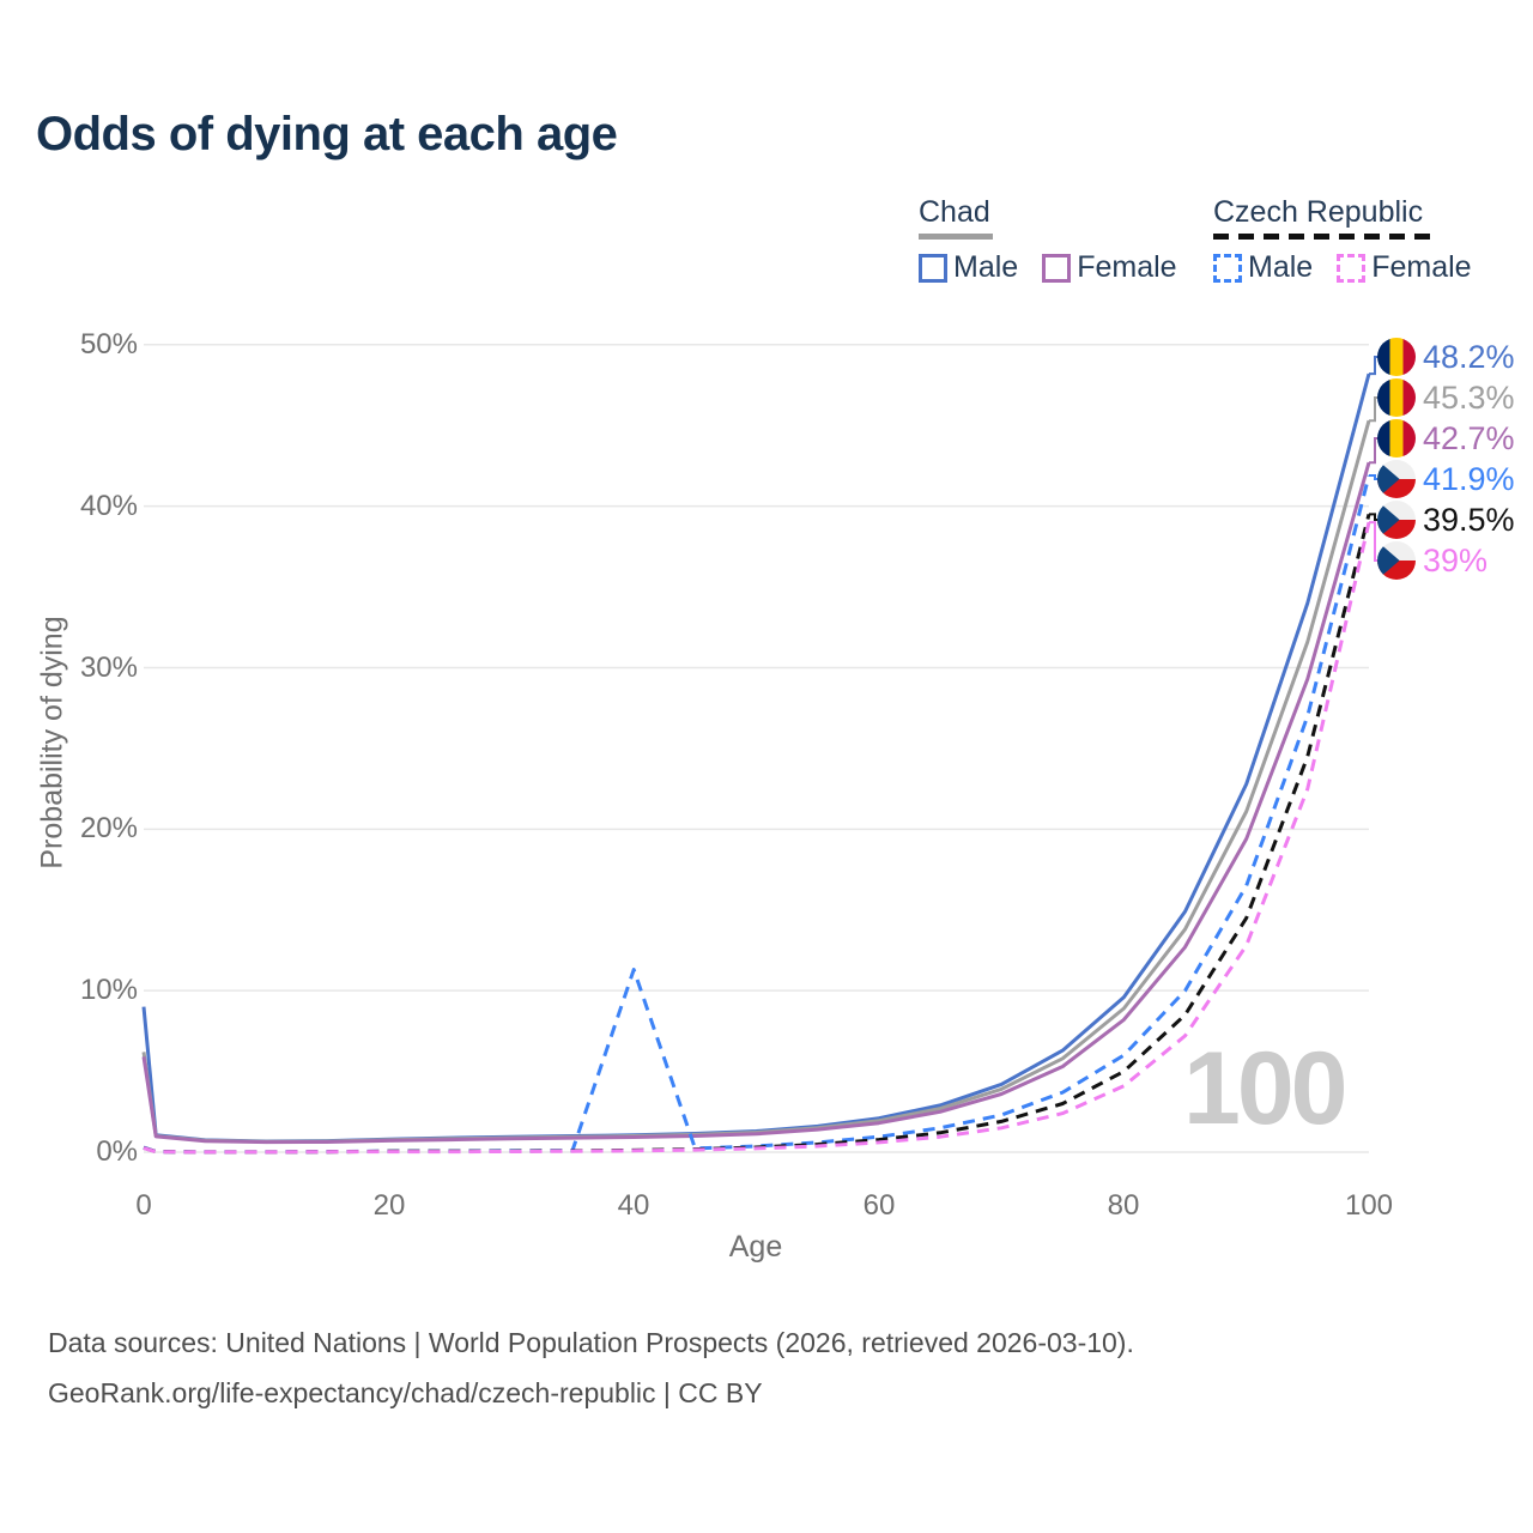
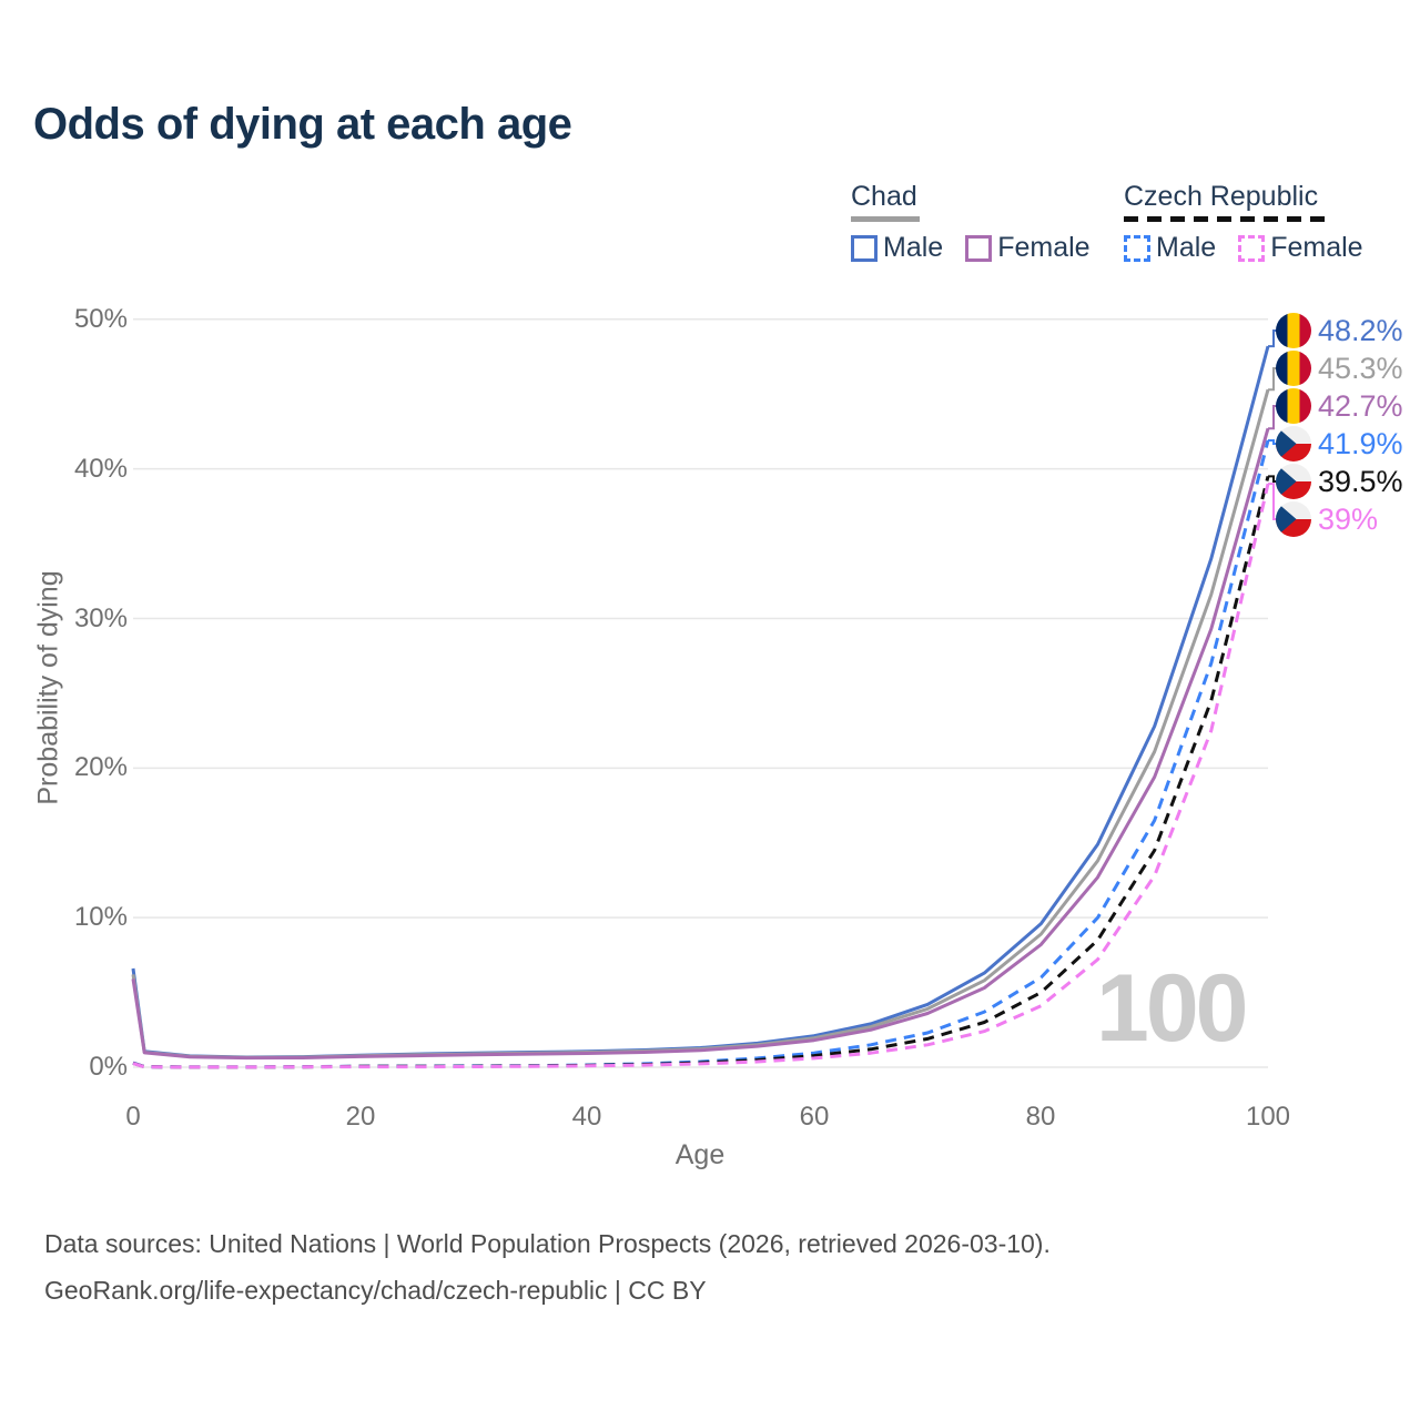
Chad Male/0: 9.0% -> 6.6%
Czech Republic Male/40: 11.3% -> 0.1%
